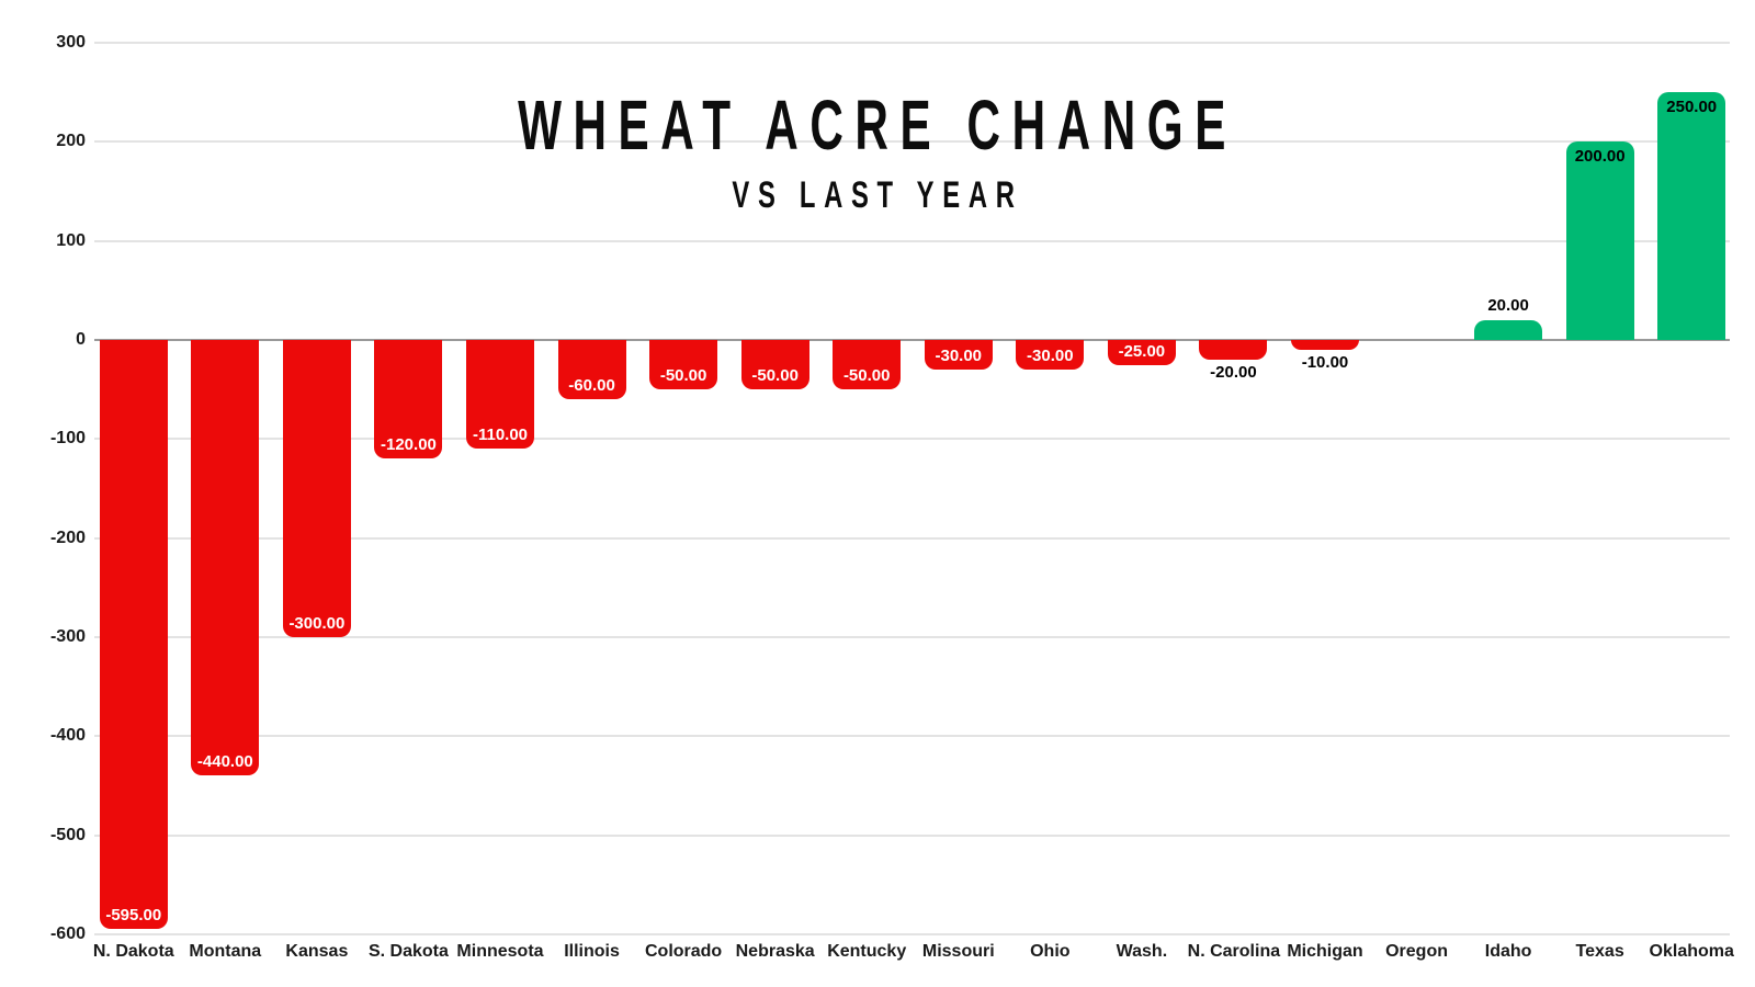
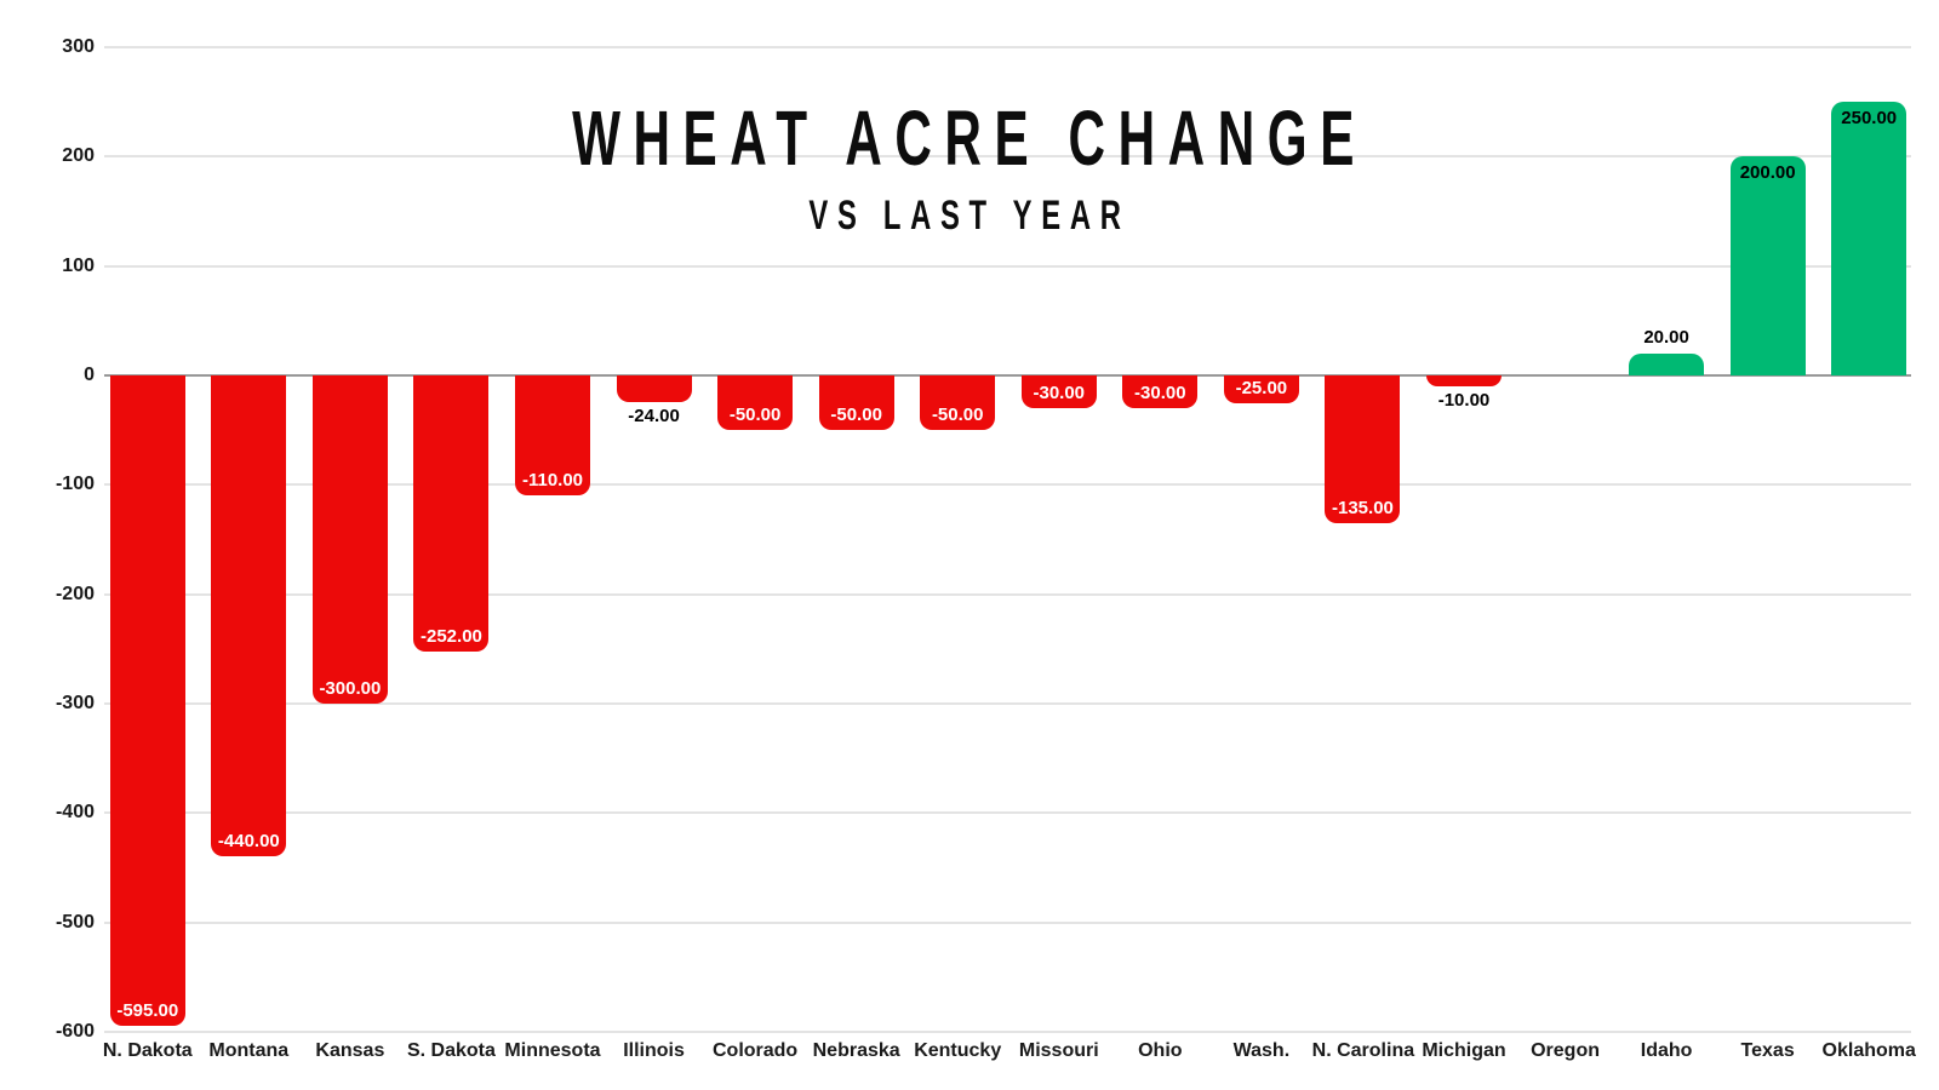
S. Dakota: -120.00 -> -252.00
Illinois: -60.00 -> -24.00
N. Carolina: -20.00 -> -135.00
